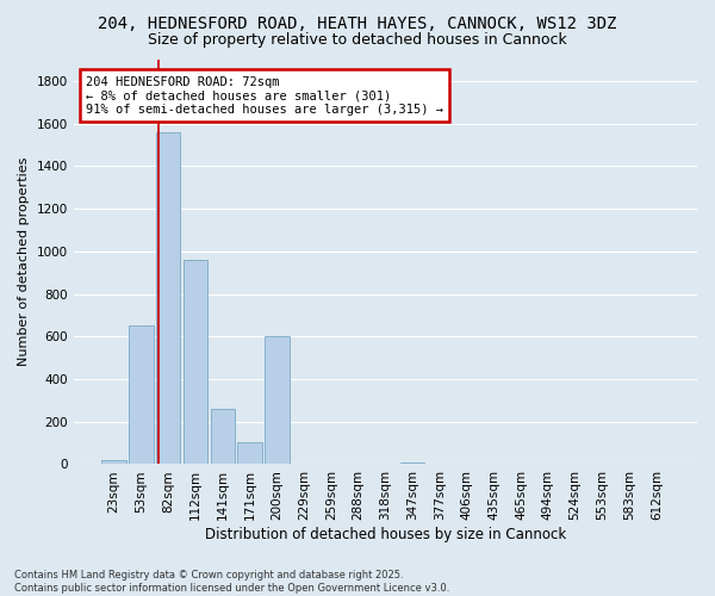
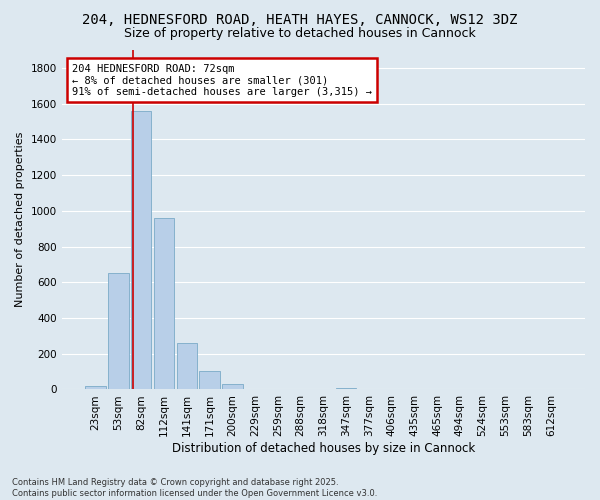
200sqm: 600 -> 30
